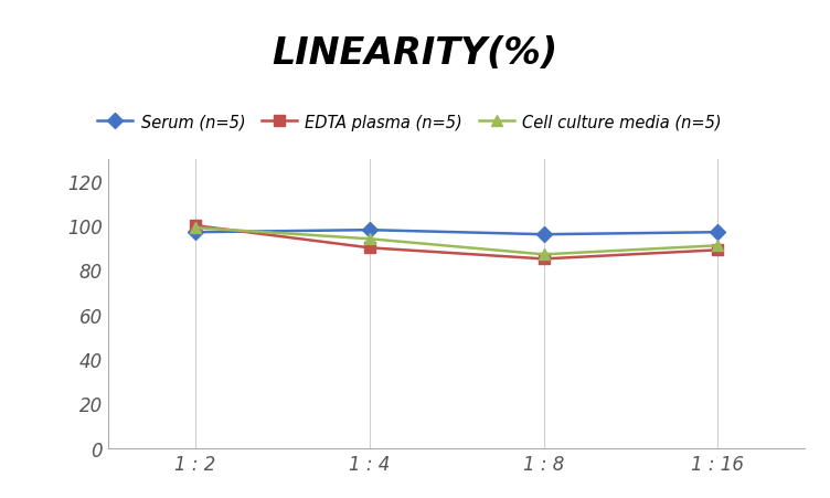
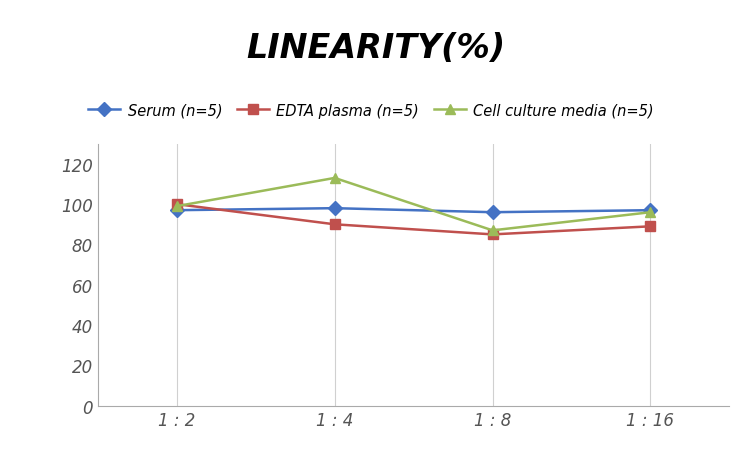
Cell culture media (n=5)/1 : 4: 94 -> 113
Cell culture media (n=5)/1 : 16: 91 -> 96
